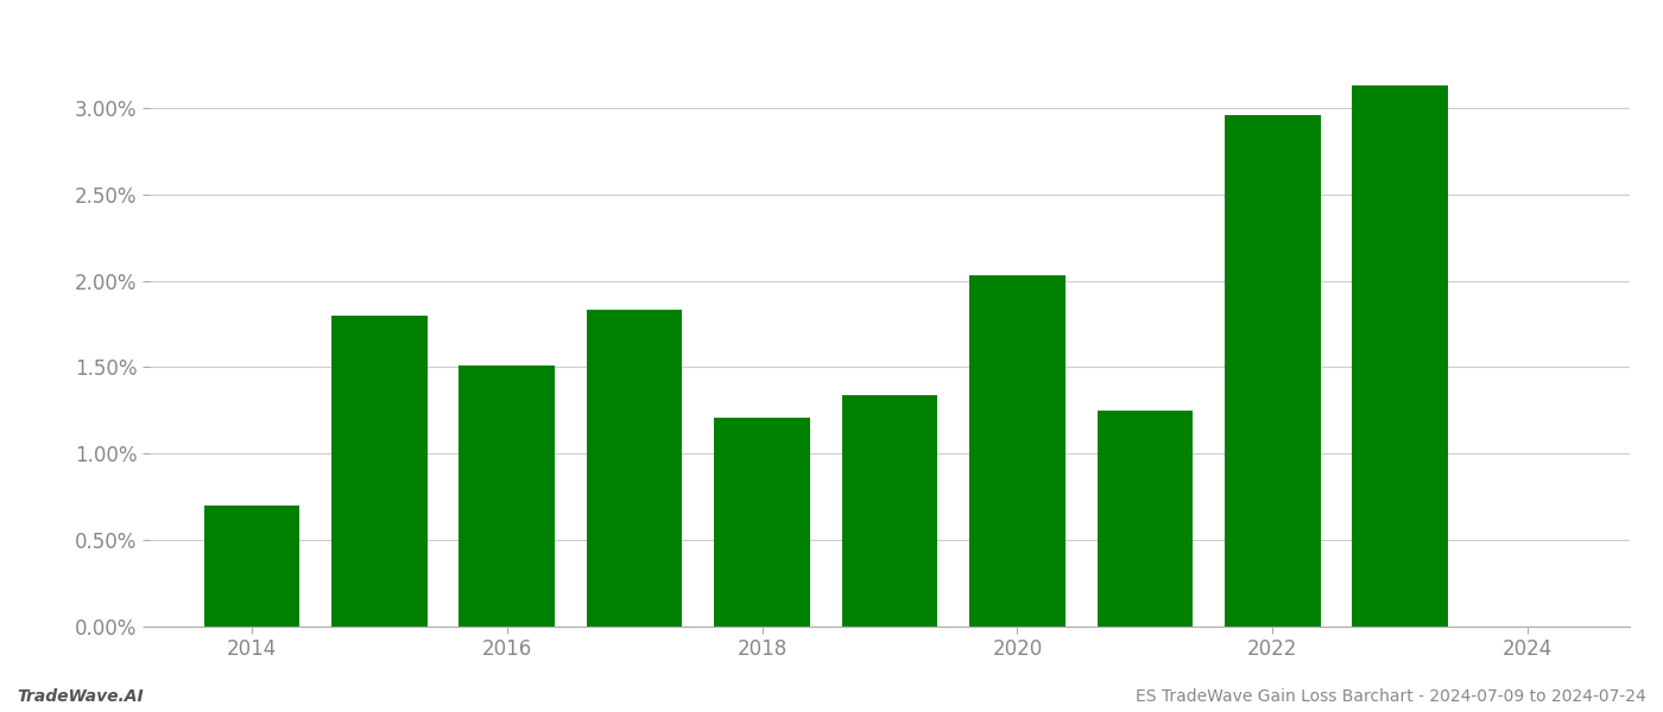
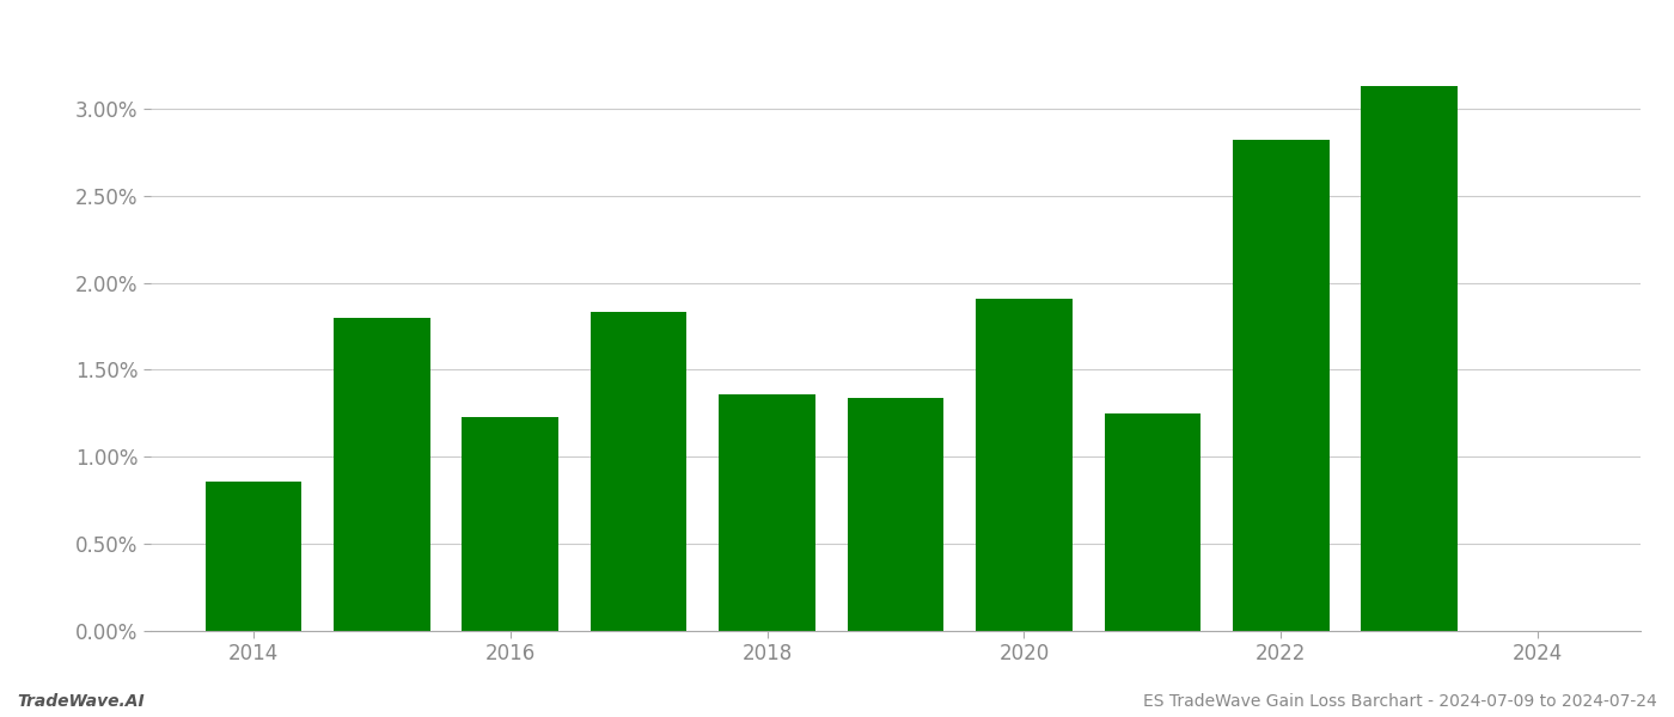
2014: 0.70% -> 0.86%
2016: 1.51% -> 1.23%
2018: 1.21% -> 1.36%
2020: 2.03% -> 1.91%
2022: 2.96% -> 2.82%
